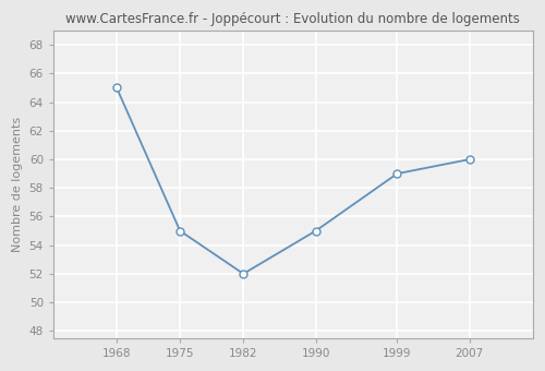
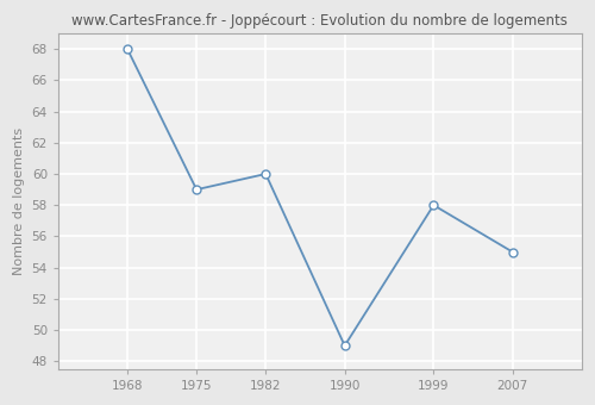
1968: 65 -> 68
1975: 55 -> 59
1982: 52 -> 60
1990: 55 -> 49
1999: 59 -> 58
2007: 60 -> 55
